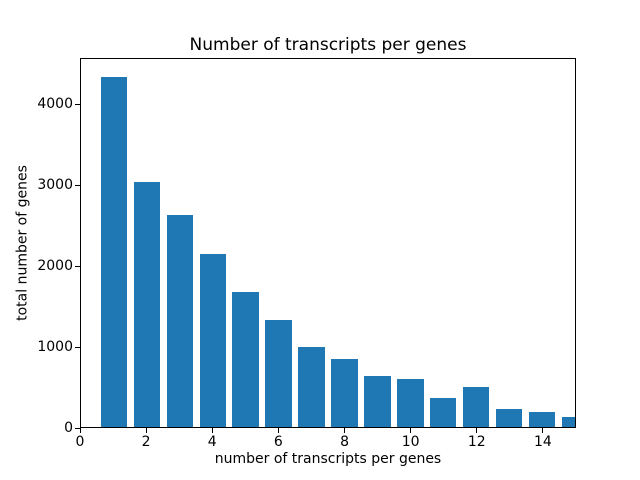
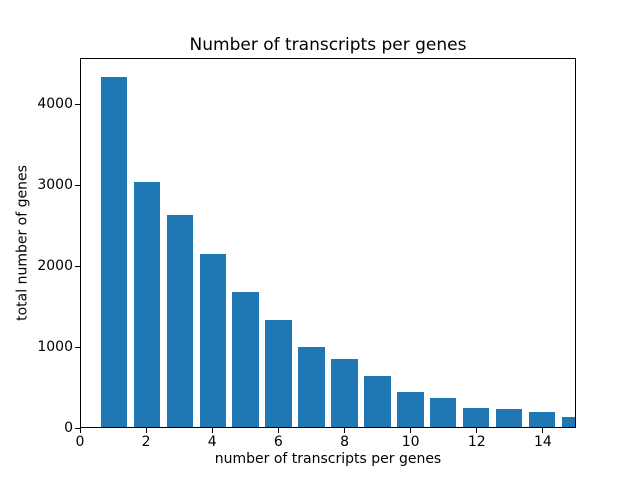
10: 600 -> 400
12: 500 -> 200
